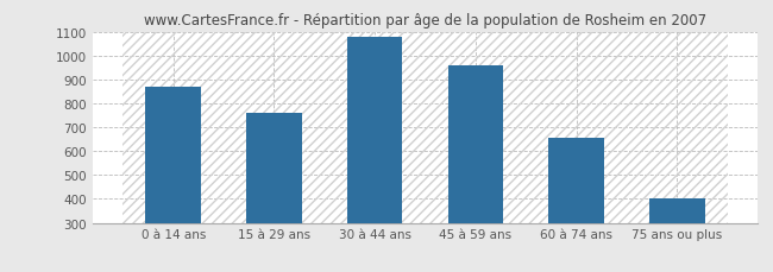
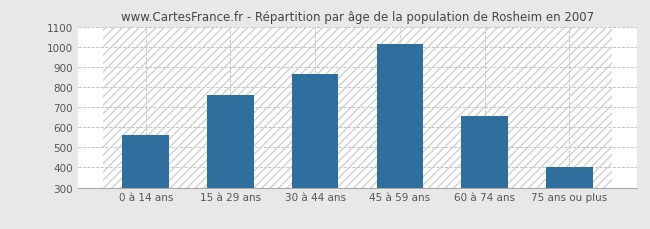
0 à 14 ans: 870 -> 560
30 à 44 ans: 1080 -> 865
45 à 59 ans: 958 -> 1015
